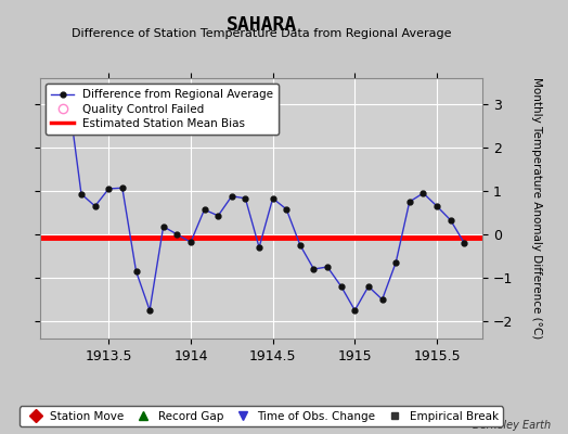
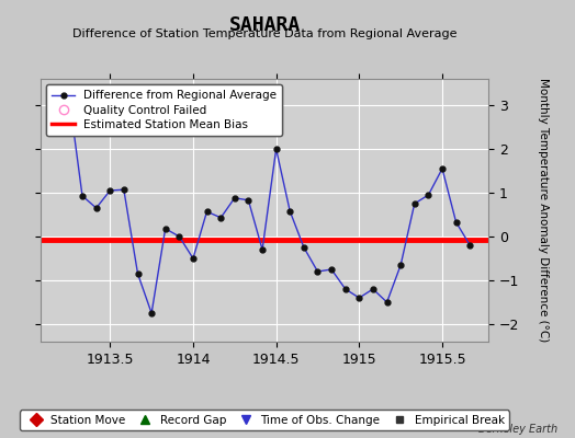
1914: -0.18 -> -0.50
1914.5: 0.83 -> 2.00
1915: -1.75 -> -1.40
1915.5: 0.65 -> 1.55
